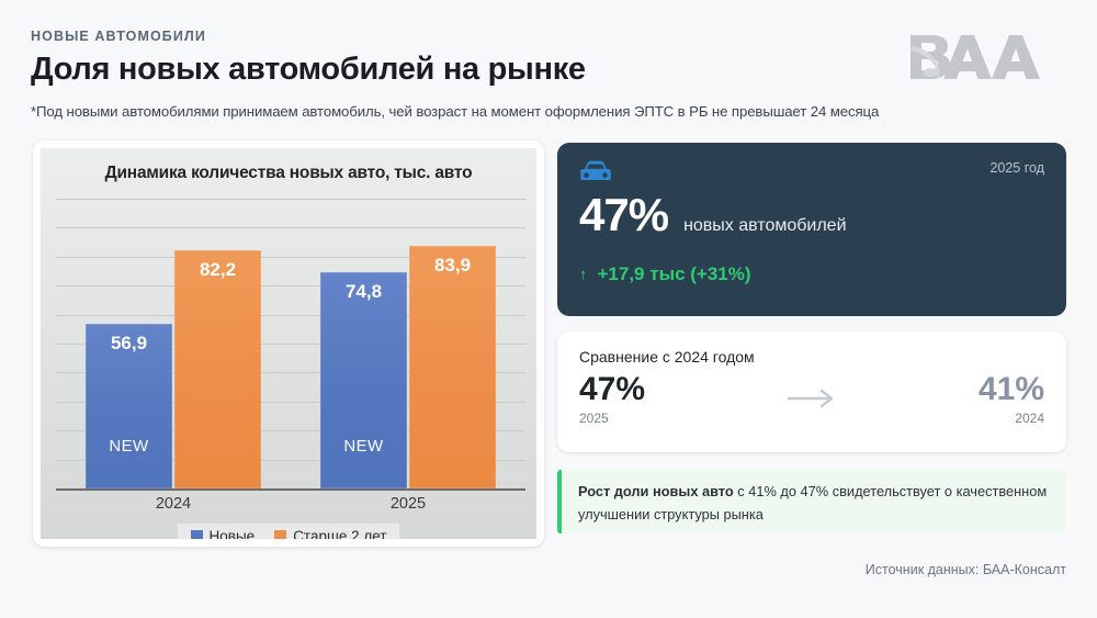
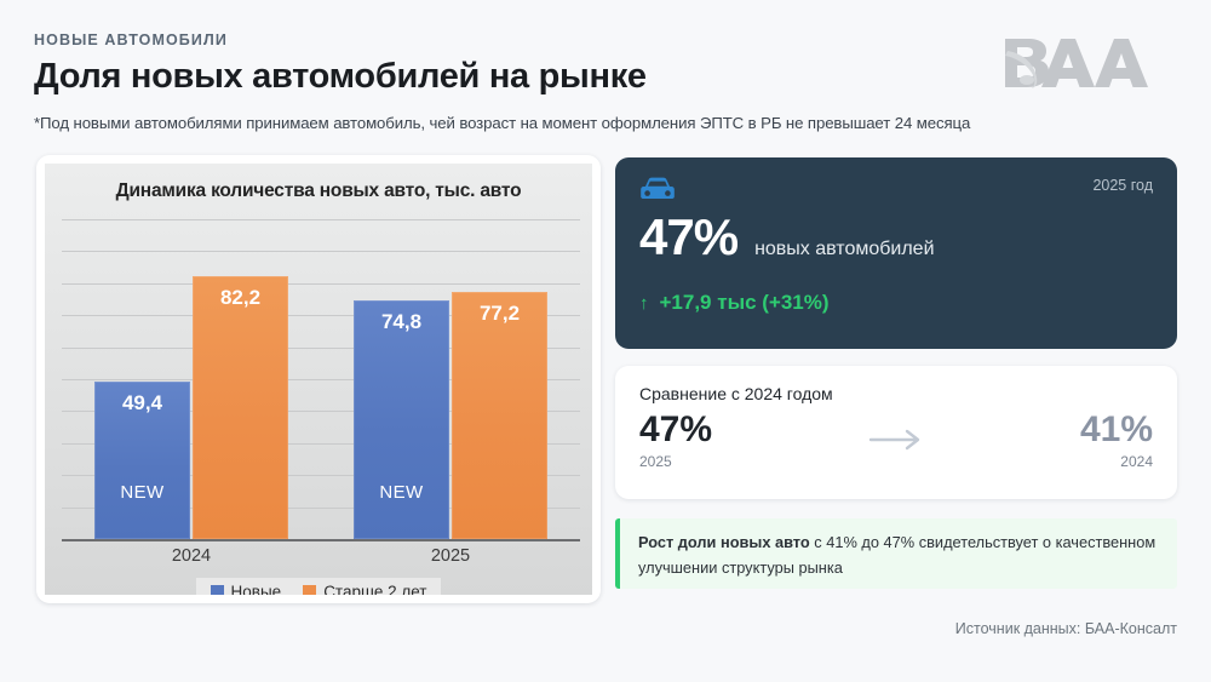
Новые/2024: 56,9 -> 49,4
Старше 2 лет/2025: 83,9 -> 77,2
